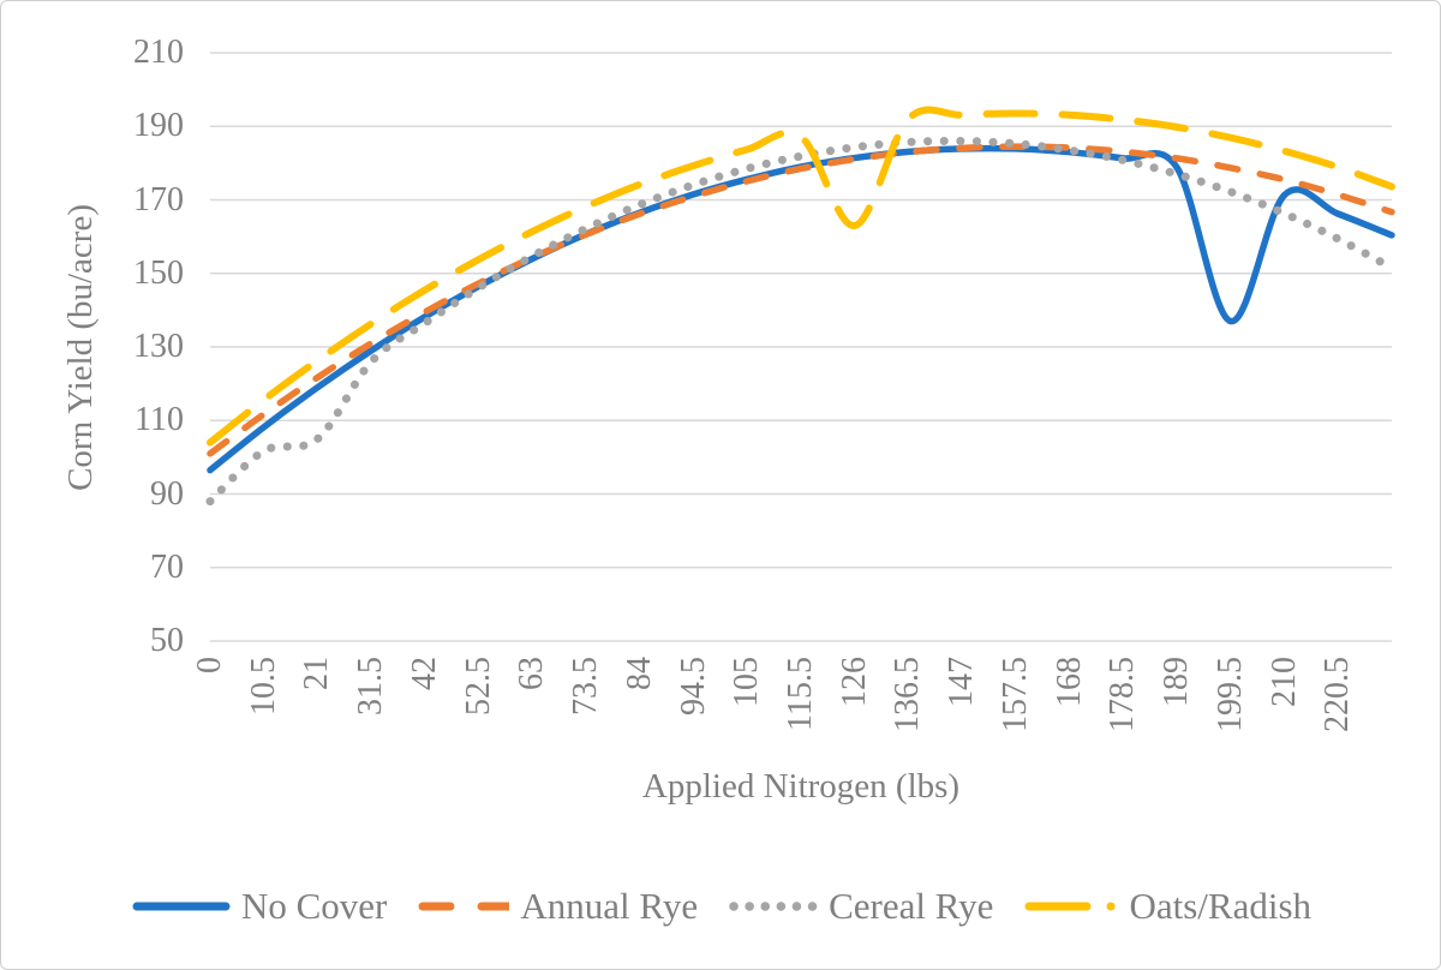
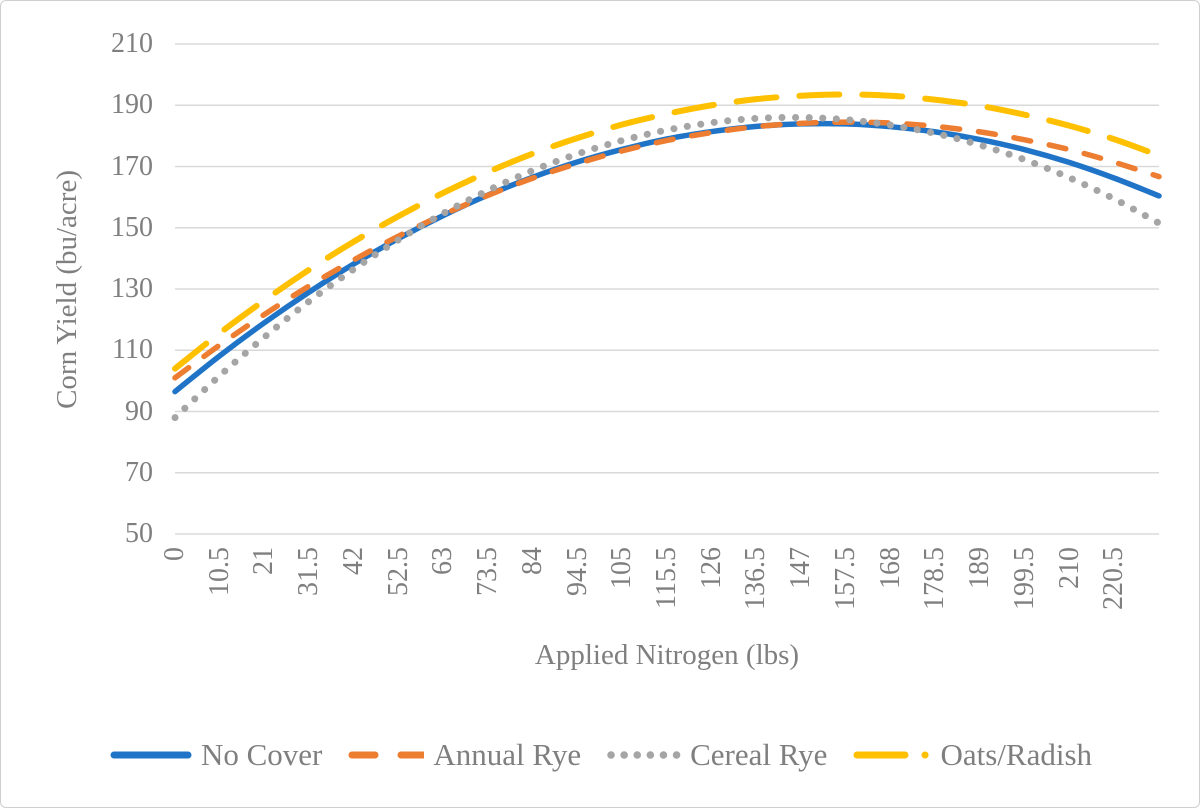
Cereal Rye/21: 105 -> 114
Oats/Radish/126: 163 -> 190
No Cover/199.5: 137 -> 176
